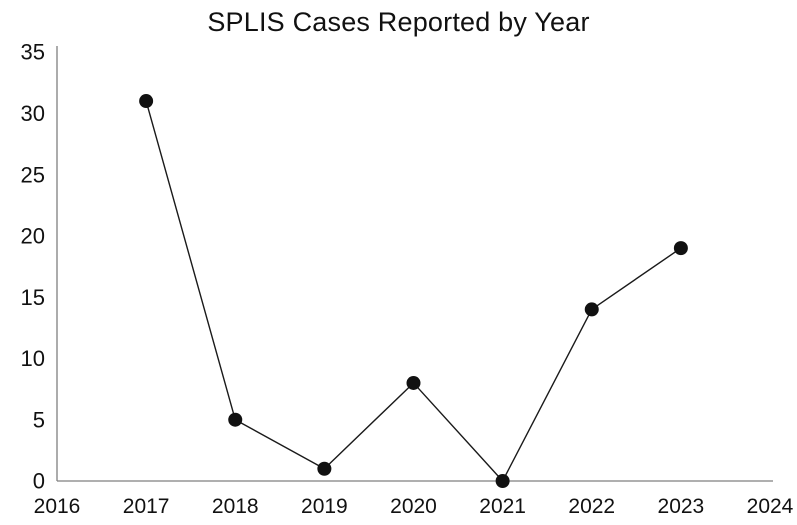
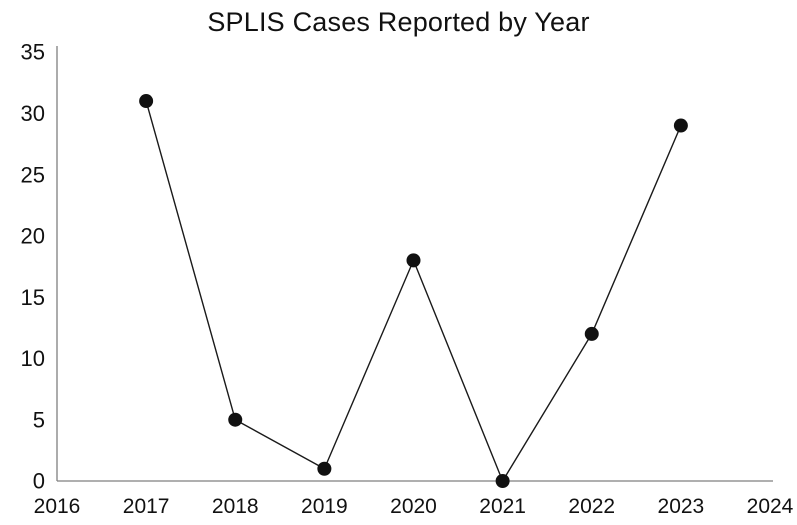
2020: 8 -> 18
2022: 14 -> 12
2023: 19 -> 29
